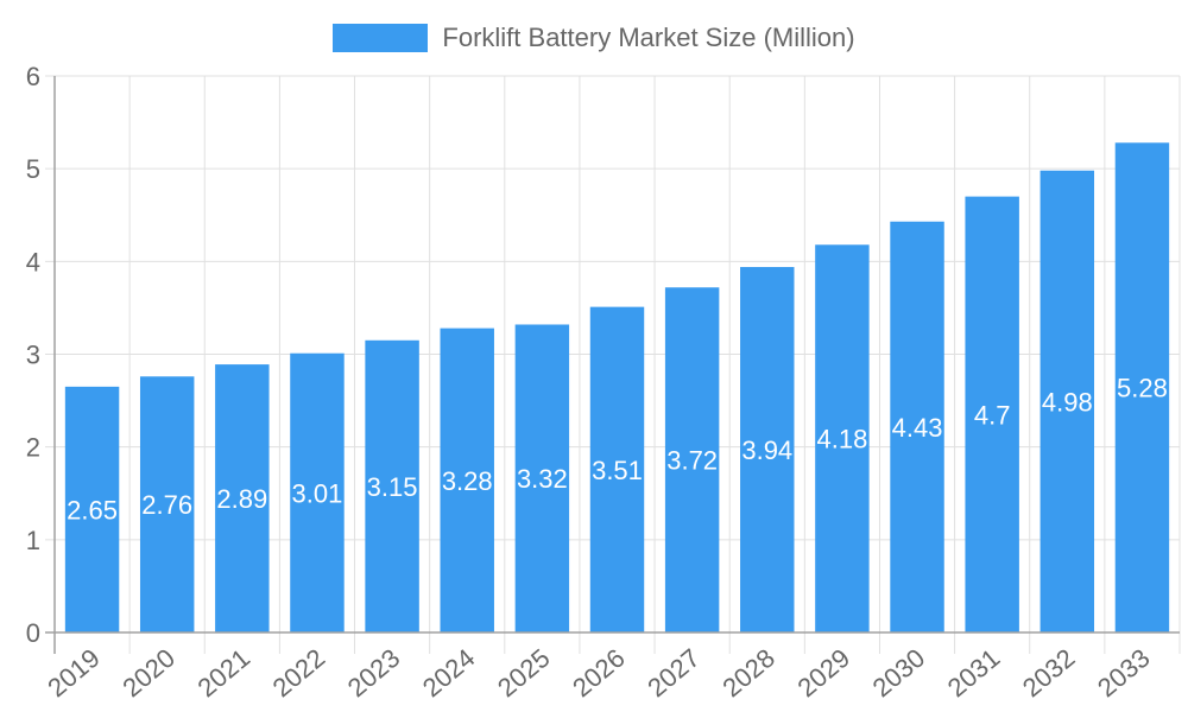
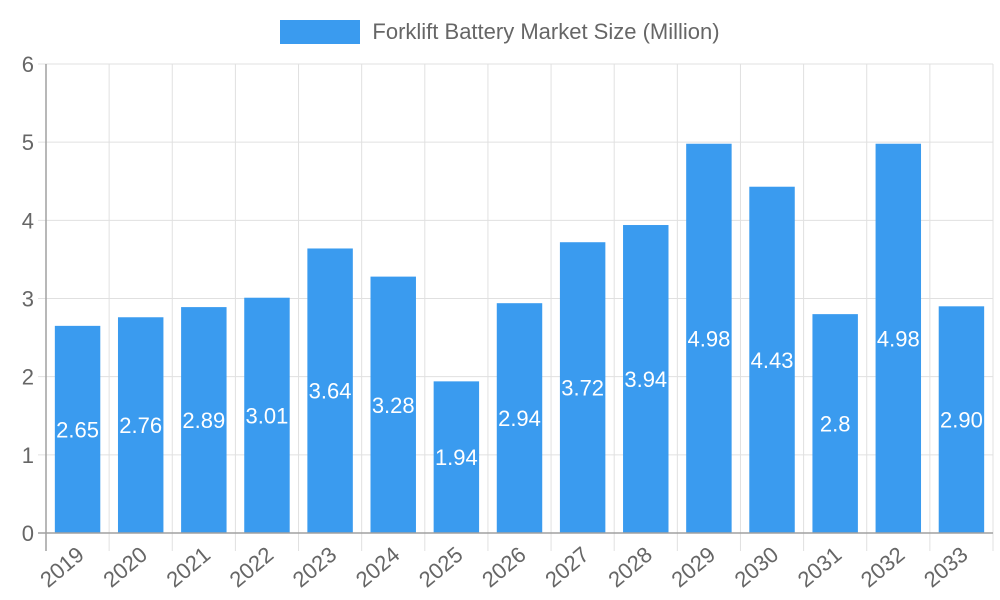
2023: 3.15 -> 3.64
2025: 3.32 -> 1.94
2026: 3.51 -> 2.94
2029: 4.18 -> 4.98
2031: 4.7 -> 2.8
2033: 5.28 -> 2.90
